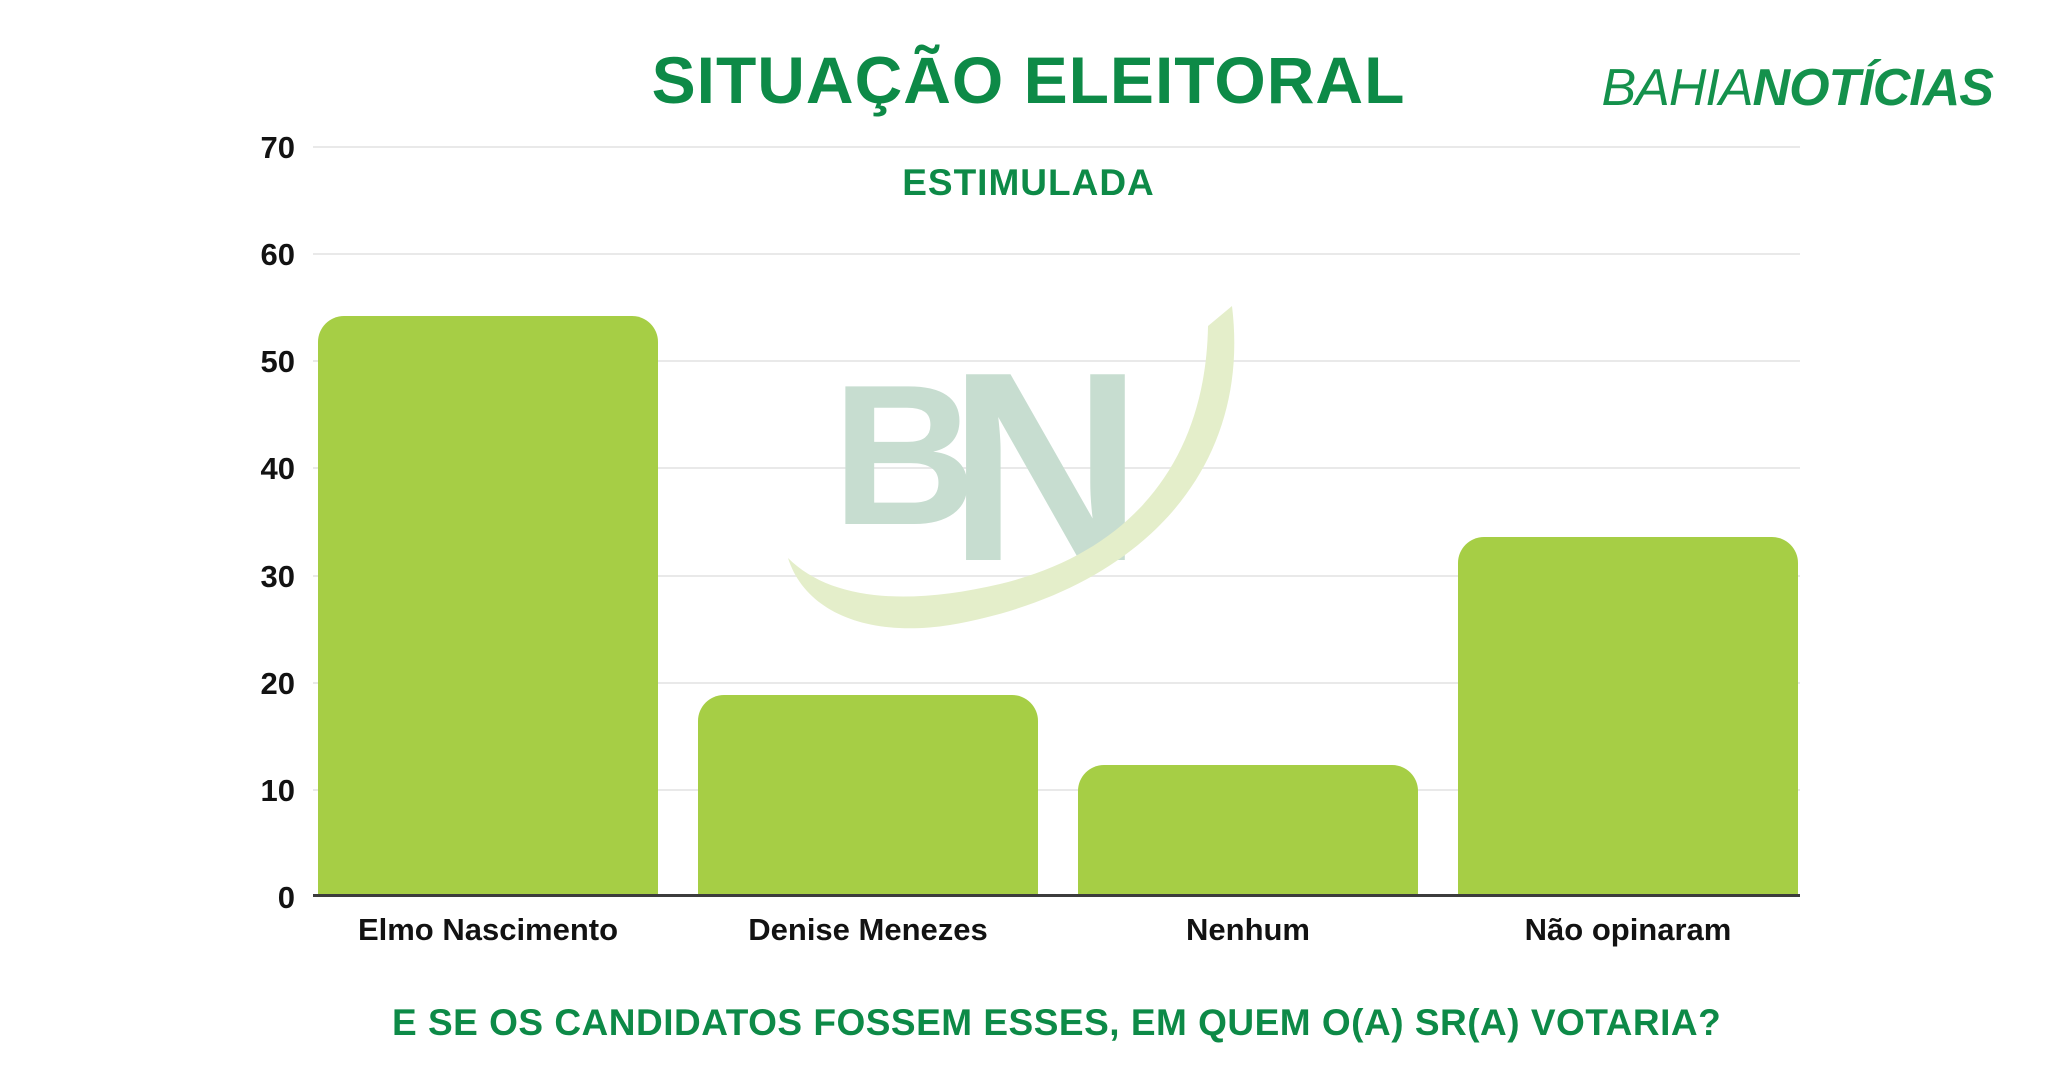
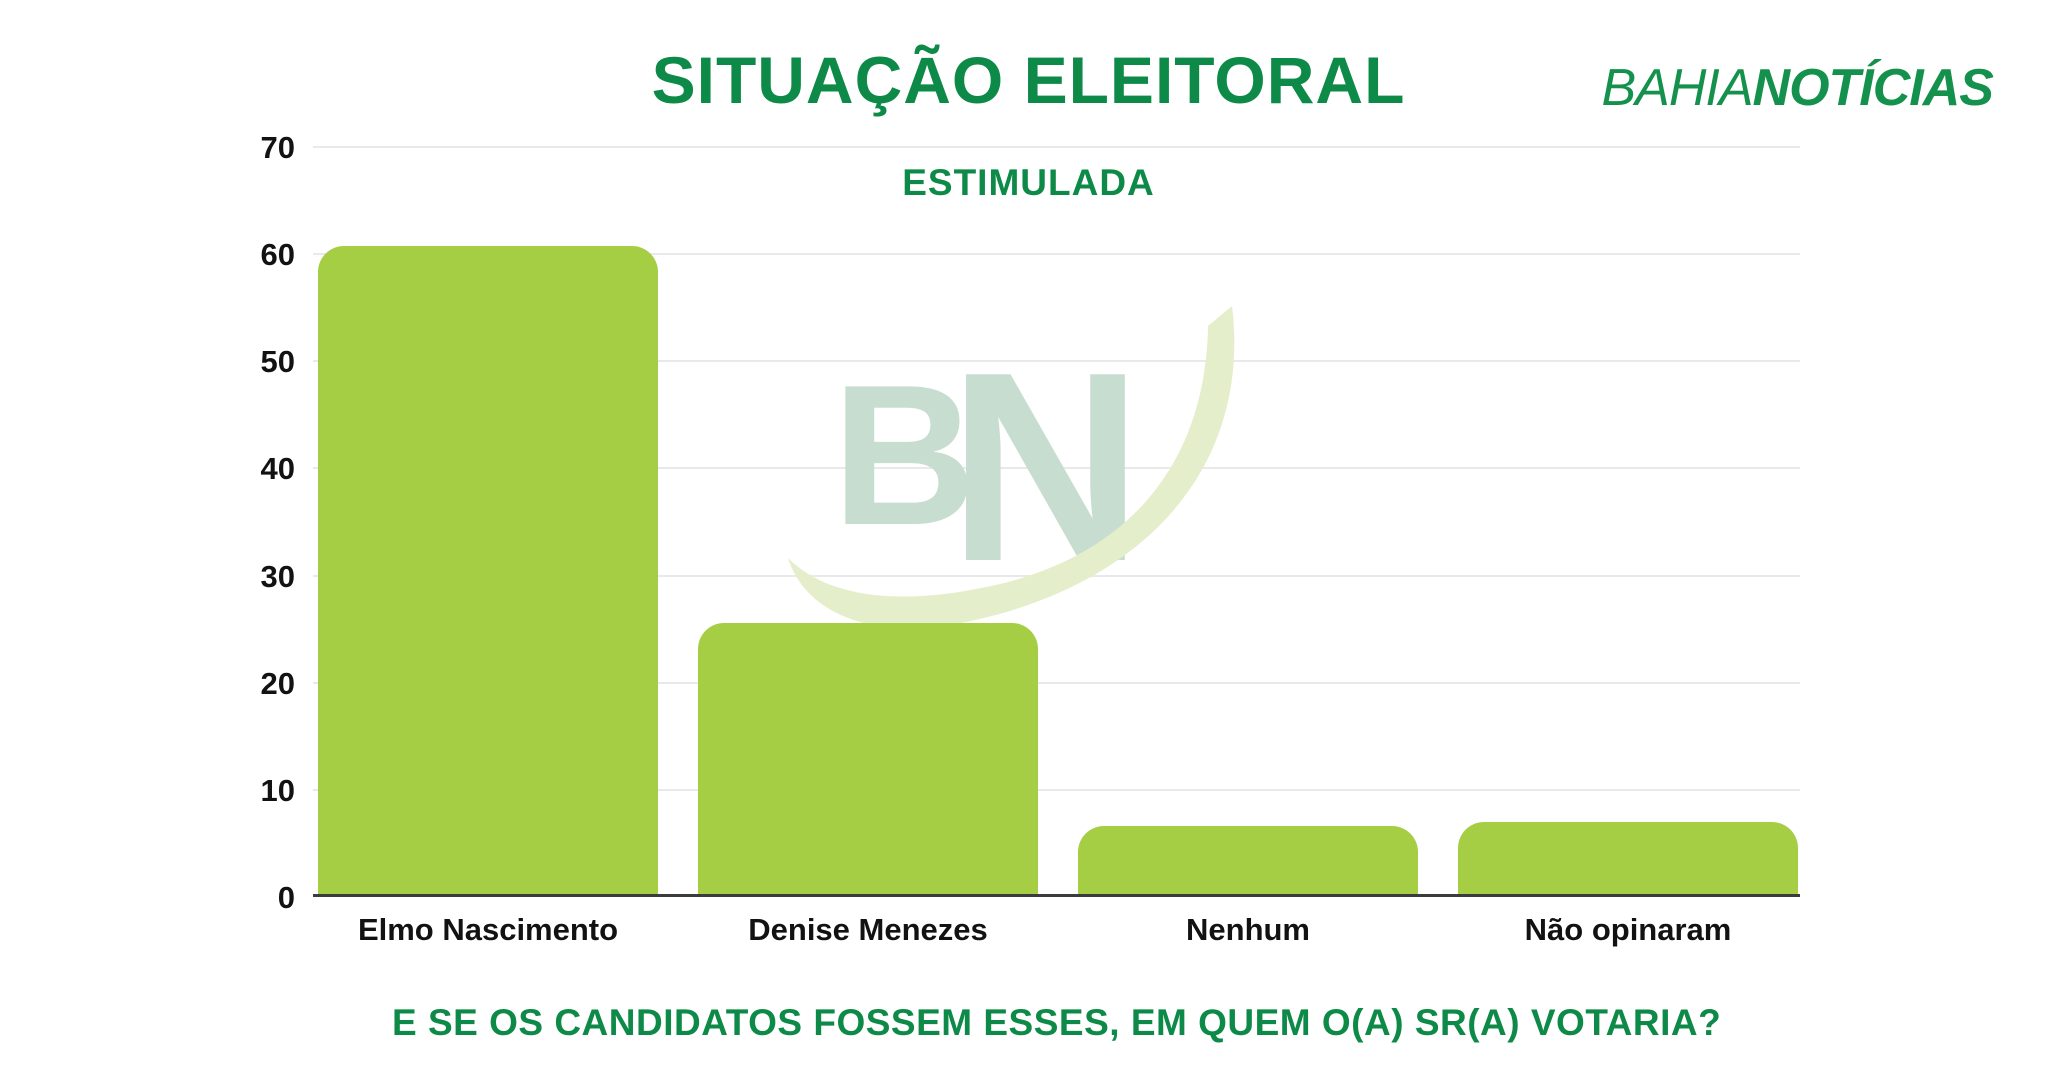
Elmo Nascimento: 54.2 -> 60.8
Denise Menezes: 18.9 -> 25.6
Nenhum: 12.3 -> 6.6
Não opinaram: 33.6 -> 7.0
